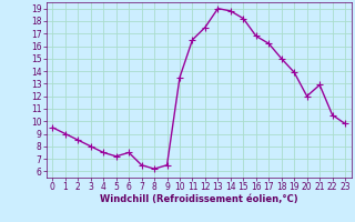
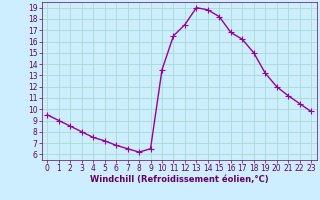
6: 7.5 -> 6.8
19: 13.9 -> 13.2
21: 12.9 -> 11.2
